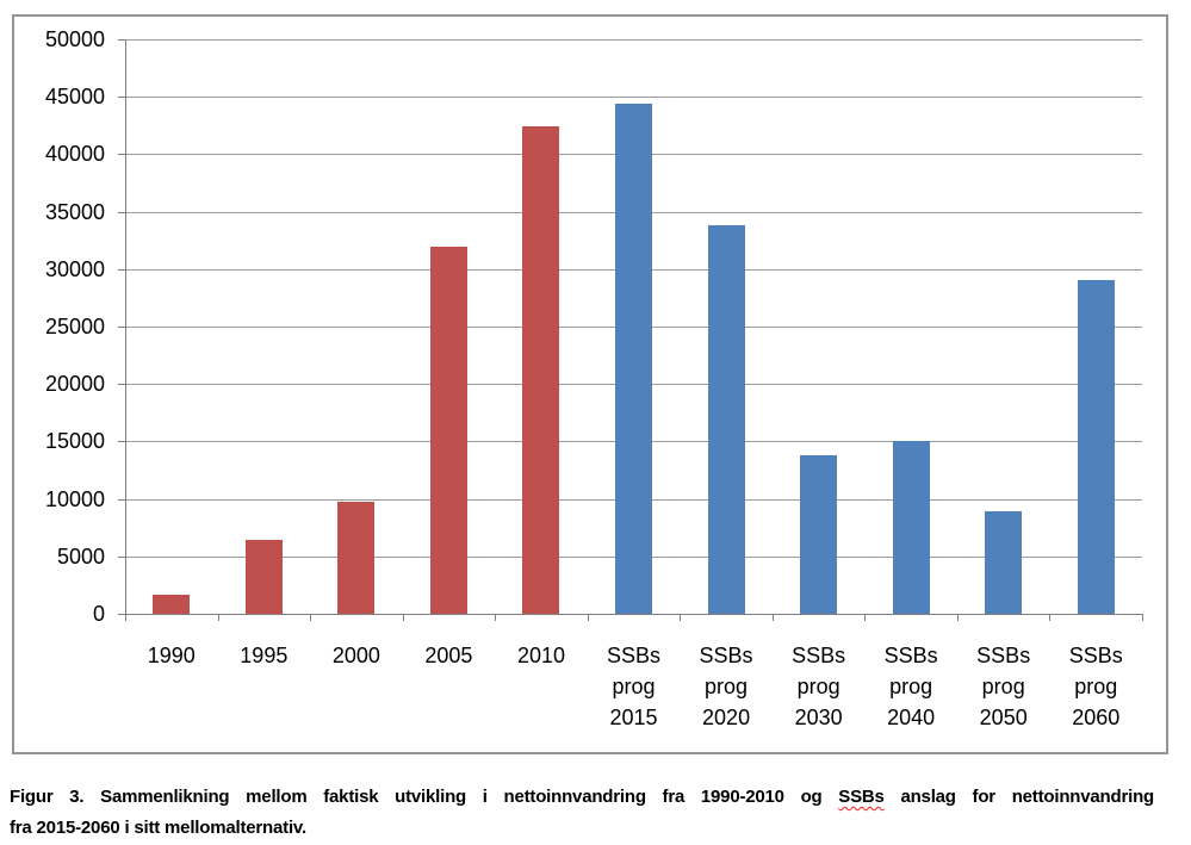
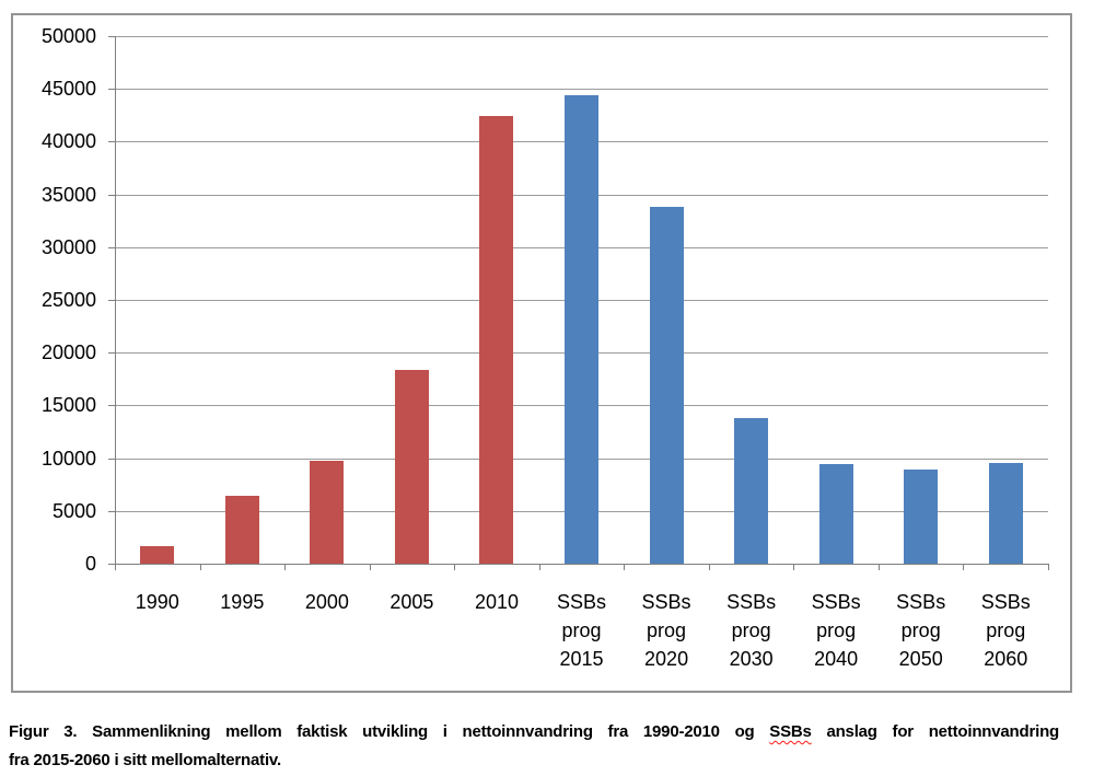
2005: 32000 -> 18000
SSBs prog 2040: 15000 -> 9000
SSBs prog 2060: 29000 -> 10000
